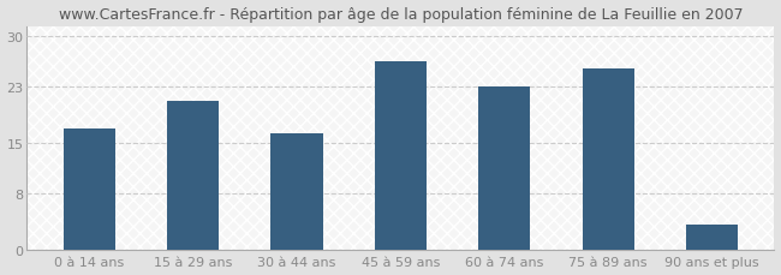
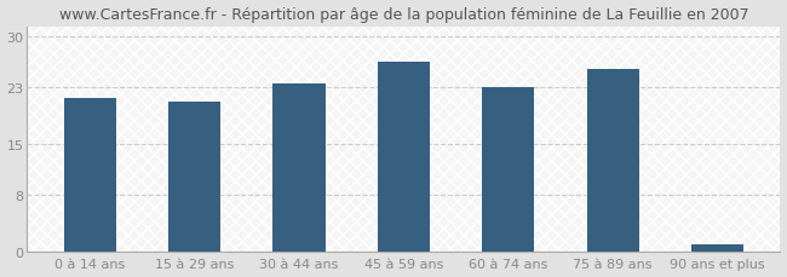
0 à 14 ans: 17.0 -> 21.5
30 à 44 ans: 16.4 -> 23.5
90 ans et plus: 3.6 -> 1.0
